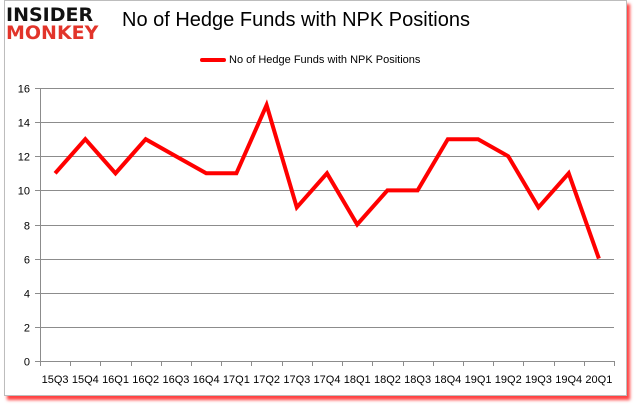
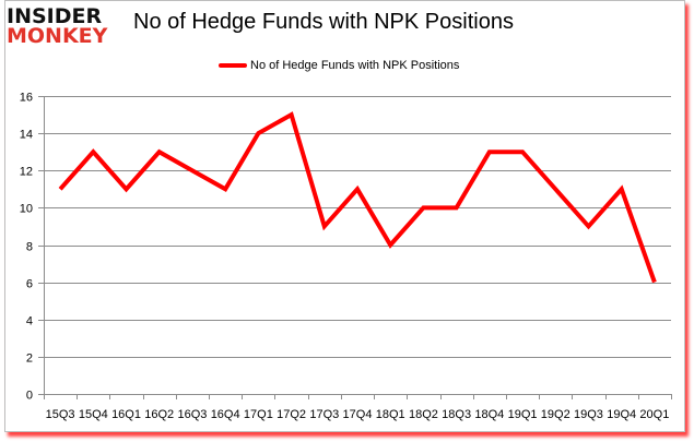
17Q1: 11 -> 14
19Q2: 12 -> 11
